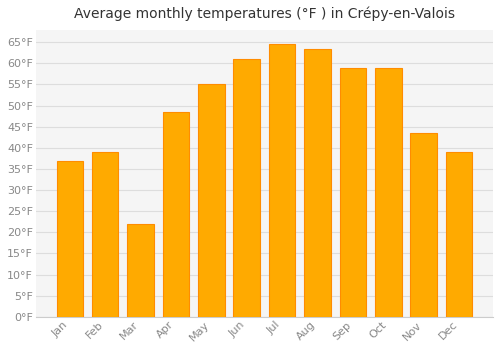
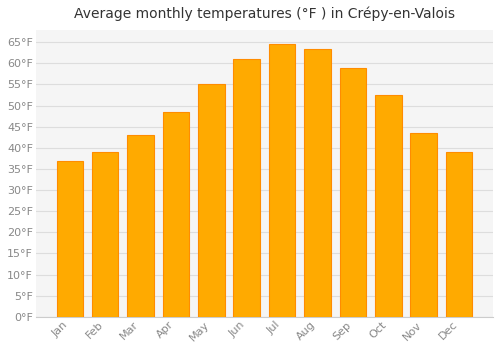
Mar: 22.0°F -> 43.0°F
Oct: 59.0°F -> 52.5°F
